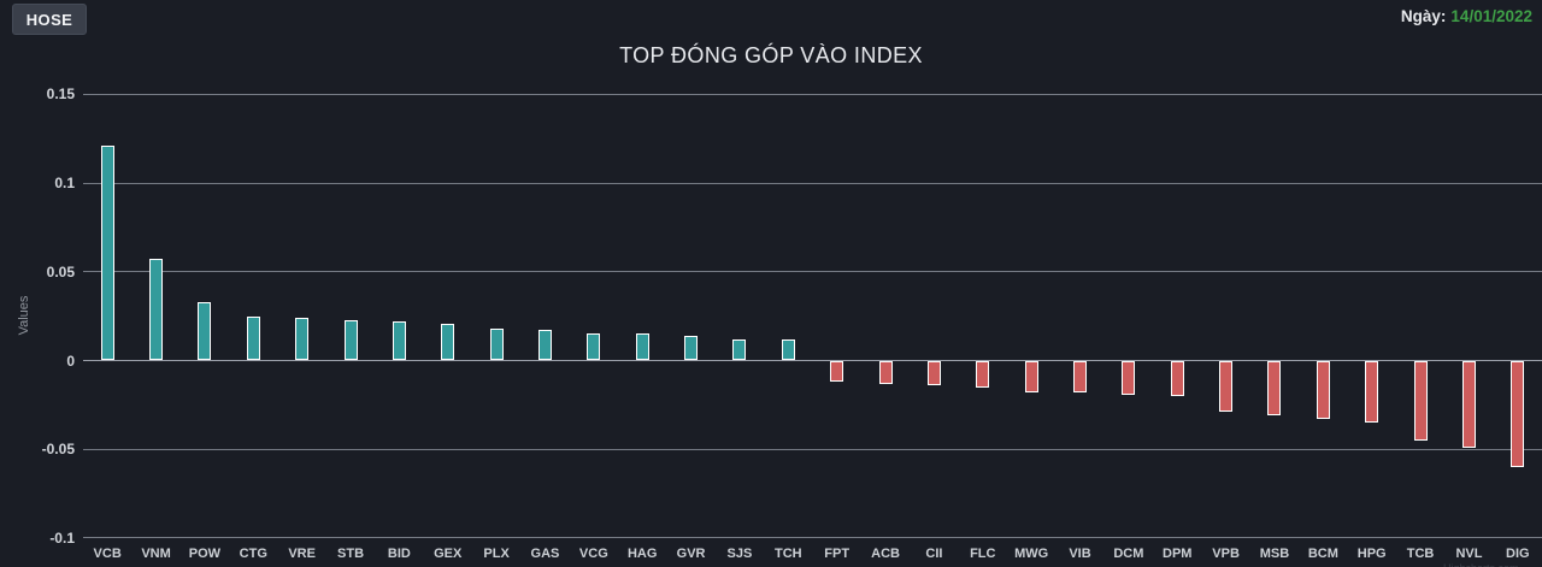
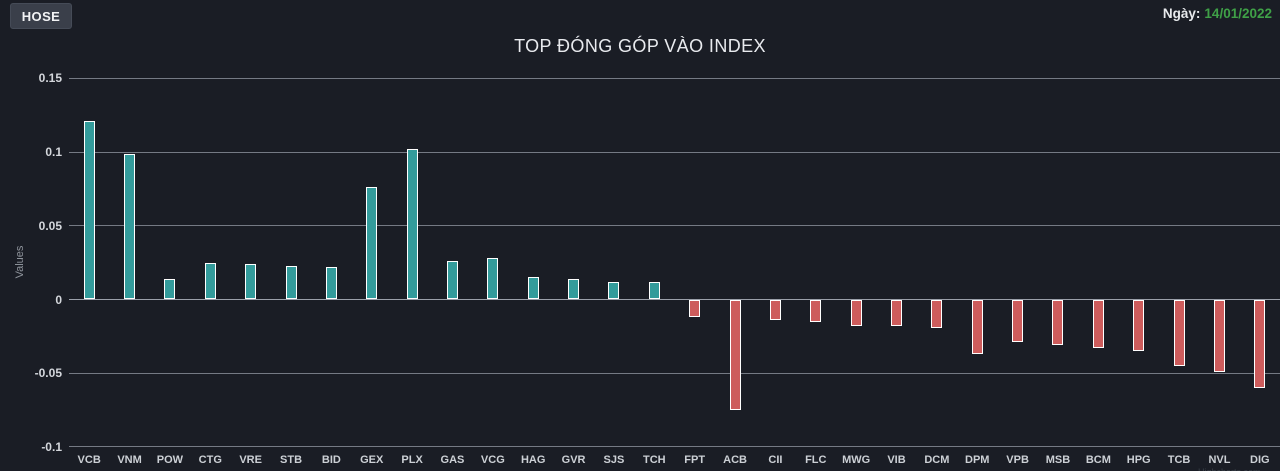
VNM: 0.057 -> 0.099
POW: 0.033 -> 0.014
GEX: 0.021 -> 0.076
PLX: 0.018 -> 0.102
GAS: 0.017 -> 0.026
VCG: 0.015 -> 0.028
ACB: -0.013 -> -0.075
DPM: -0.020 -> -0.037
